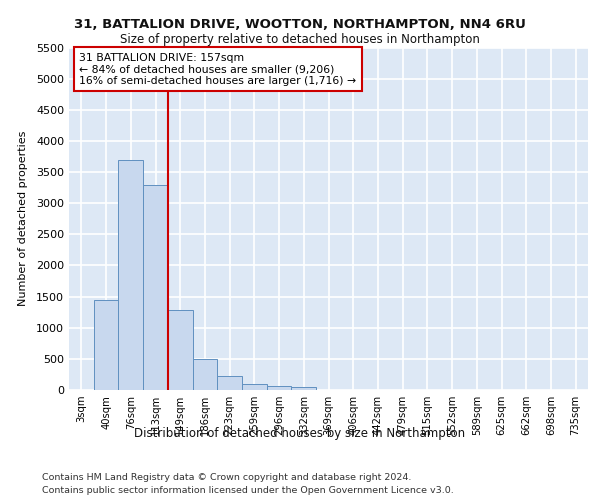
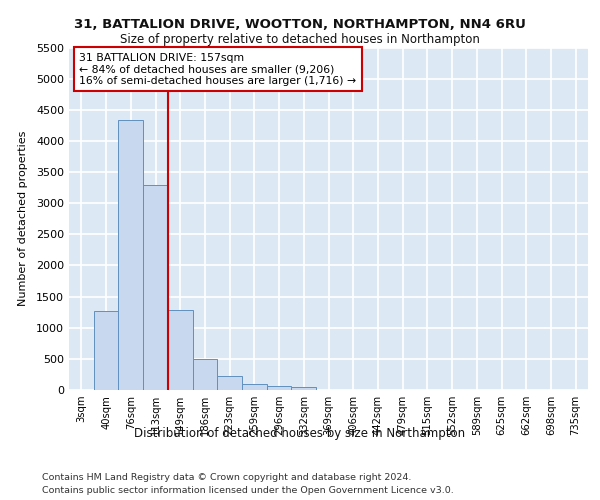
40sqm: 1440 -> 1270
76sqm: 3700 -> 4330
